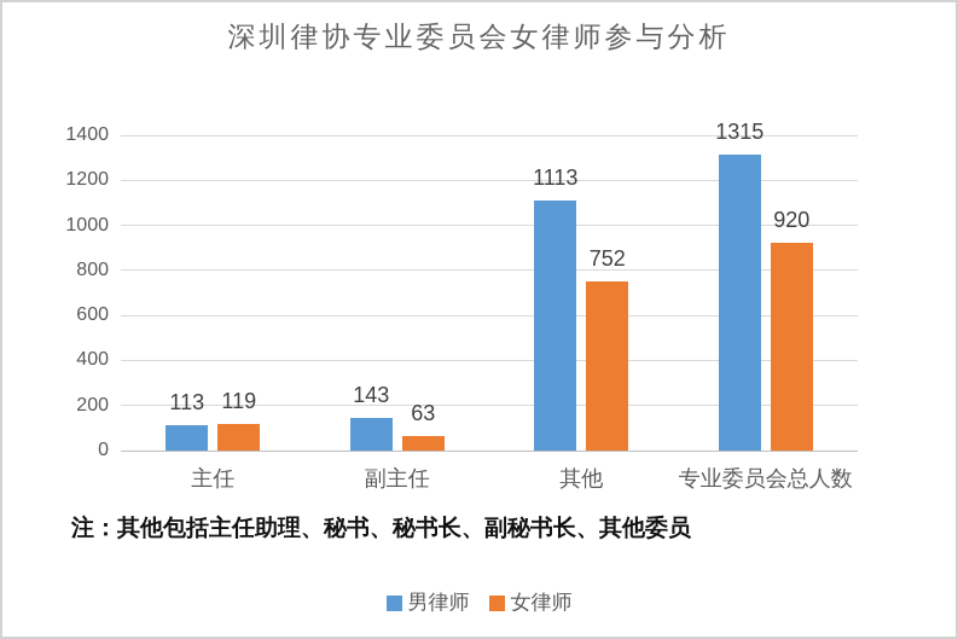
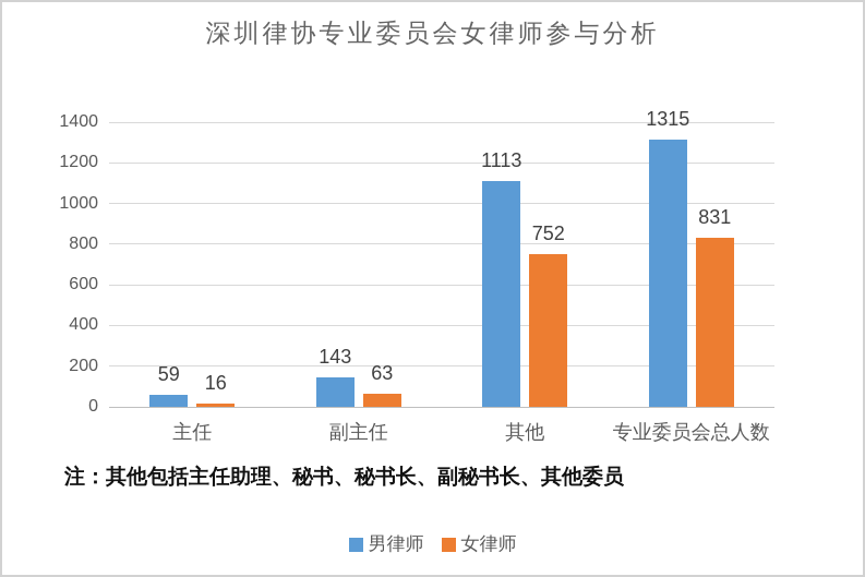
男律师/主任: 113 -> 59
女律师/主任: 119 -> 16
女律师/专业委员会总人数: 920 -> 831
